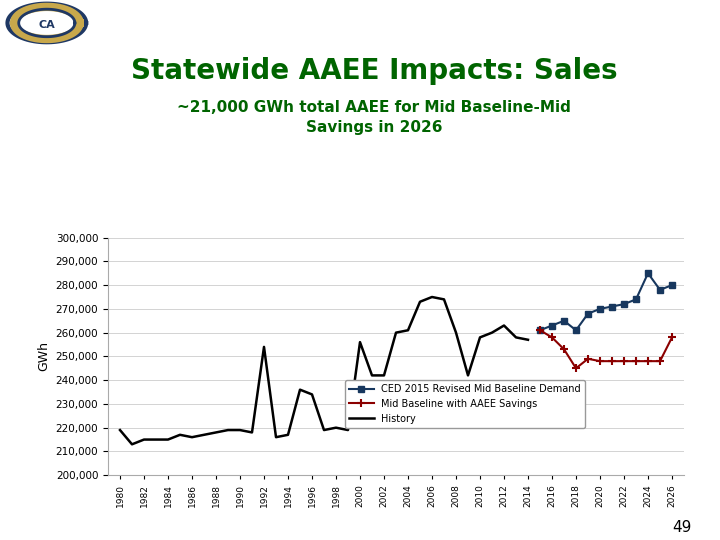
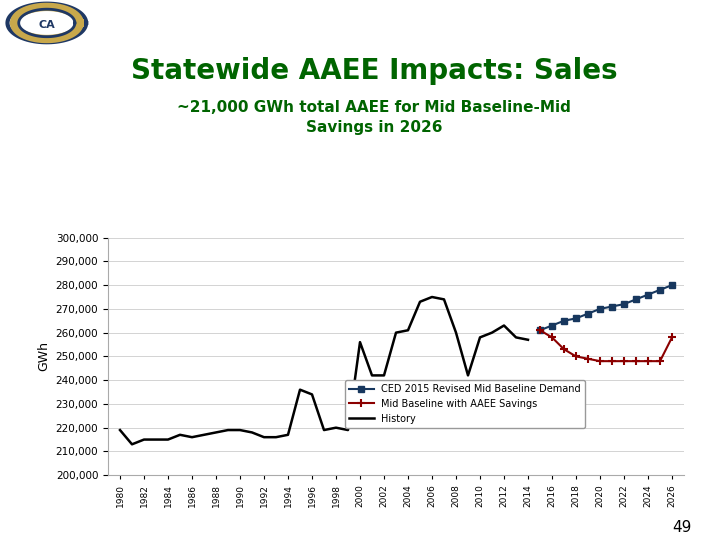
History/1992: 254,000 -> 216,000
CED 2015 Revised Mid Baseline Demand/2018: 261,000 -> 266,000
Mid Baseline with AAEE Savings/2018: 245,000 -> 250,000
CED 2015 Revised Mid Baseline Demand/2024: 285,000 -> 276,000
